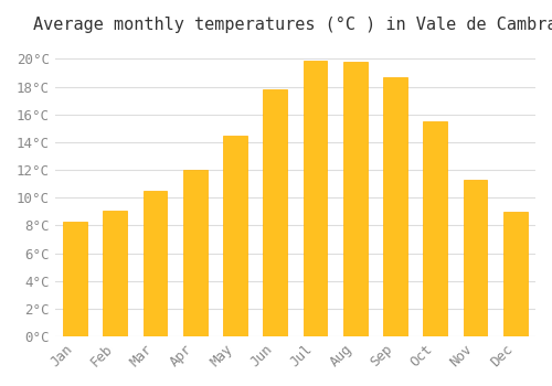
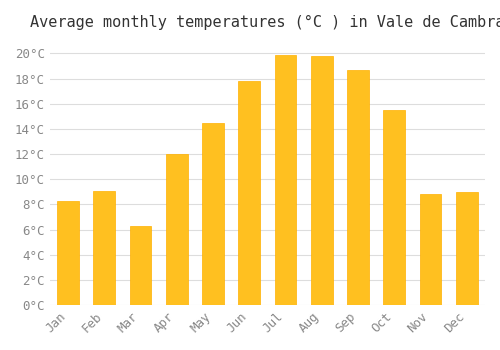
Mar: 10.5°C -> 6.3°C
Nov: 11.3°C -> 8.8°C
